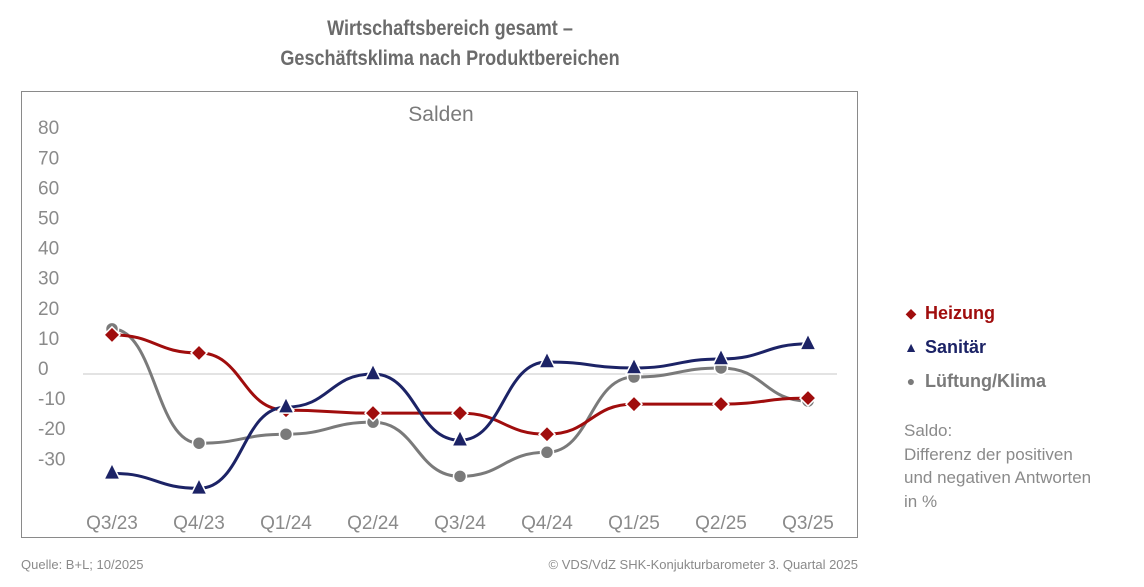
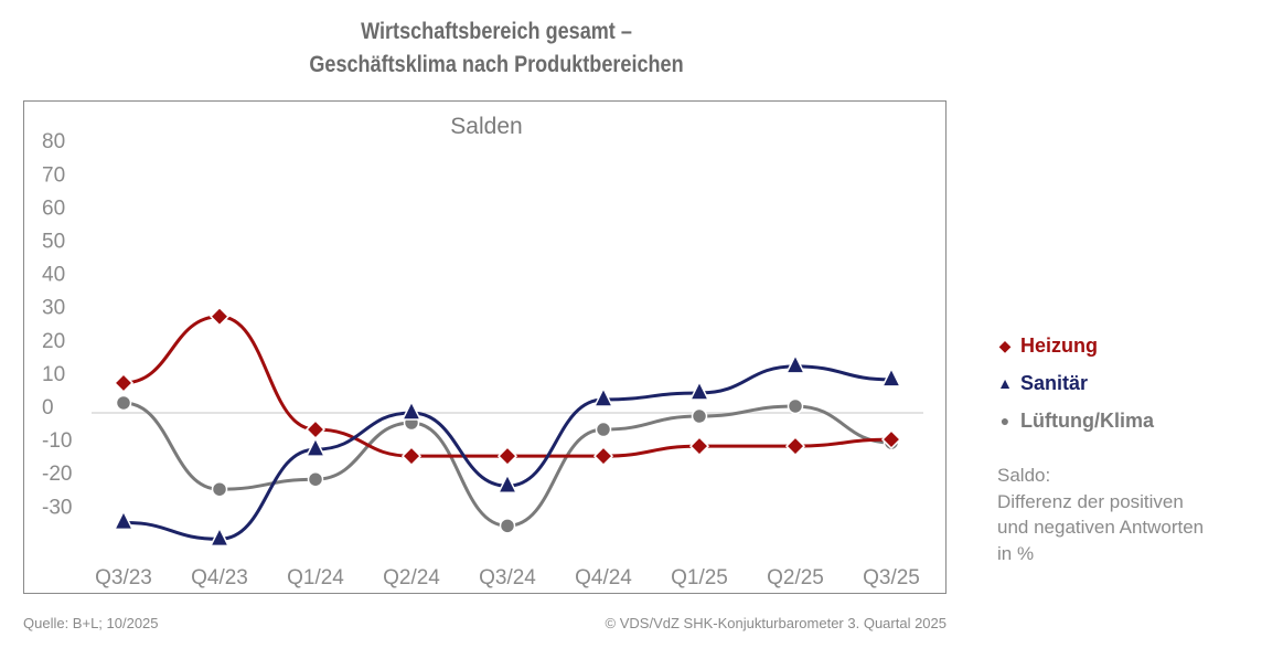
Heizung/Q3/23: 13 -> 9
Lüftung/Klima/Q3/23: 15 -> 3
Heizung/Q4/23: 7 -> 29
Heizung/Q1/24: -12 -> -5
Lüftung/Klima/Q2/24: -16 -> -3
Heizung/Q4/24: -20 -> -13
Lüftung/Klima/Q4/24: -26 -> -5
Sanitär/Q1/25: 2 -> 6
Sanitär/Q2/25: 5 -> 14
